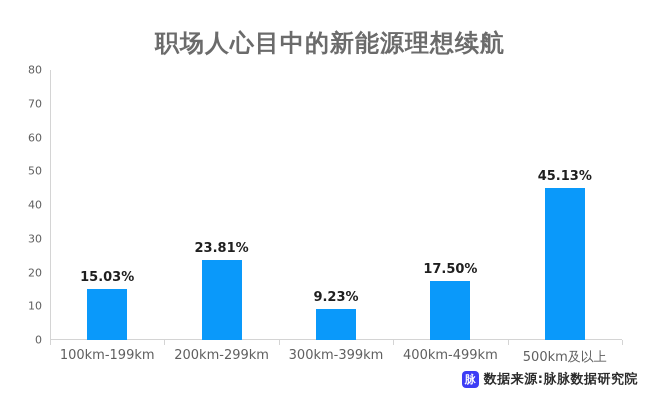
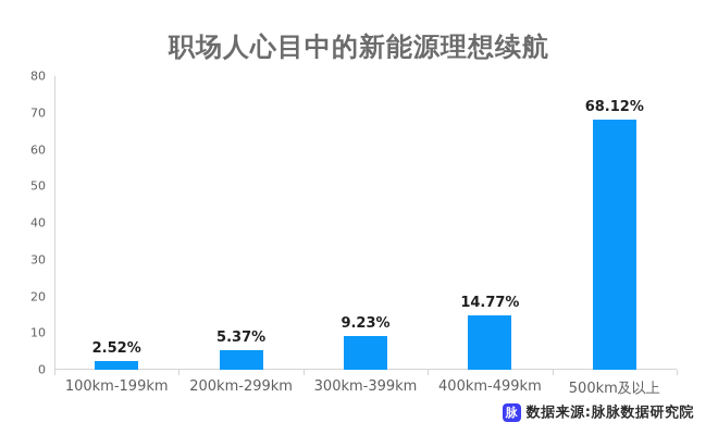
100km-199km: 15.03% -> 2.52%
200km-299km: 23.81% -> 5.37%
400km-499km: 17.50% -> 14.77%
500km及以上: 45.13% -> 68.12%
